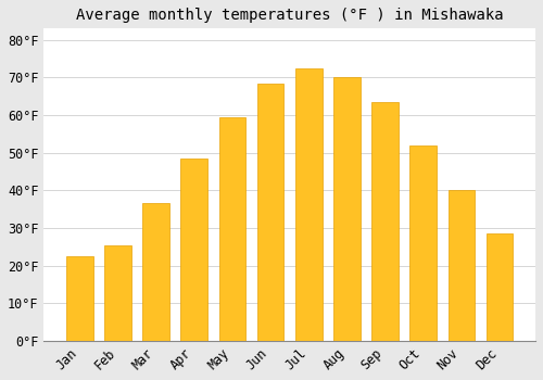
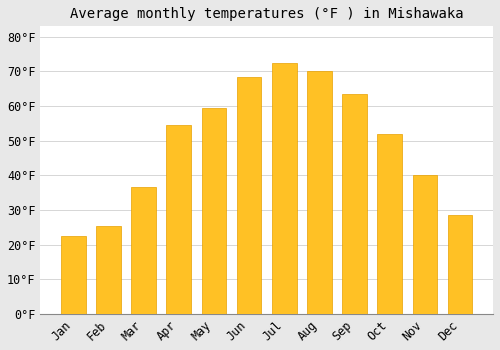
Apr: 48.5°F -> 54.5°F
